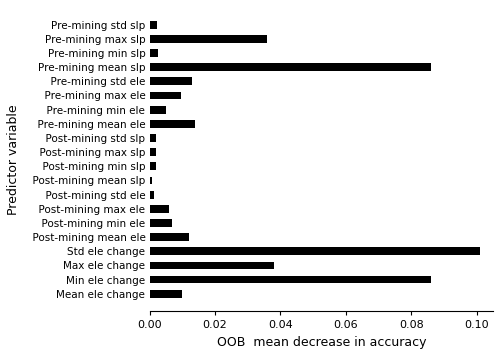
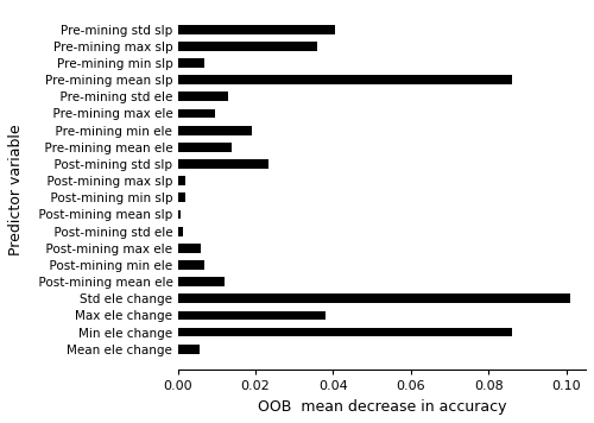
Pre-mining std slp: 0.0022 -> 0.0405
Pre-mining min slp: 0.0025 -> 0.0070
Pre-mining min ele: 0.0050 -> 0.0190
Post-mining std slp: 0.0020 -> 0.0235
Mean ele change: 0.0100 -> 0.0055
